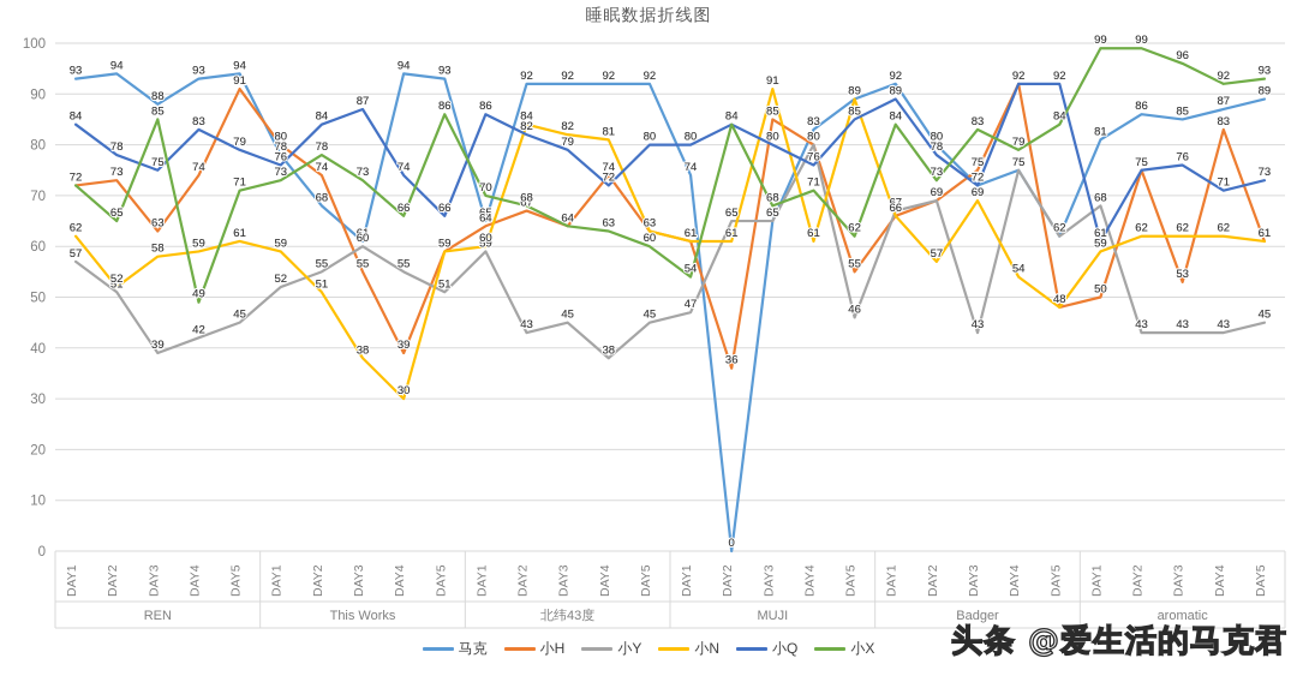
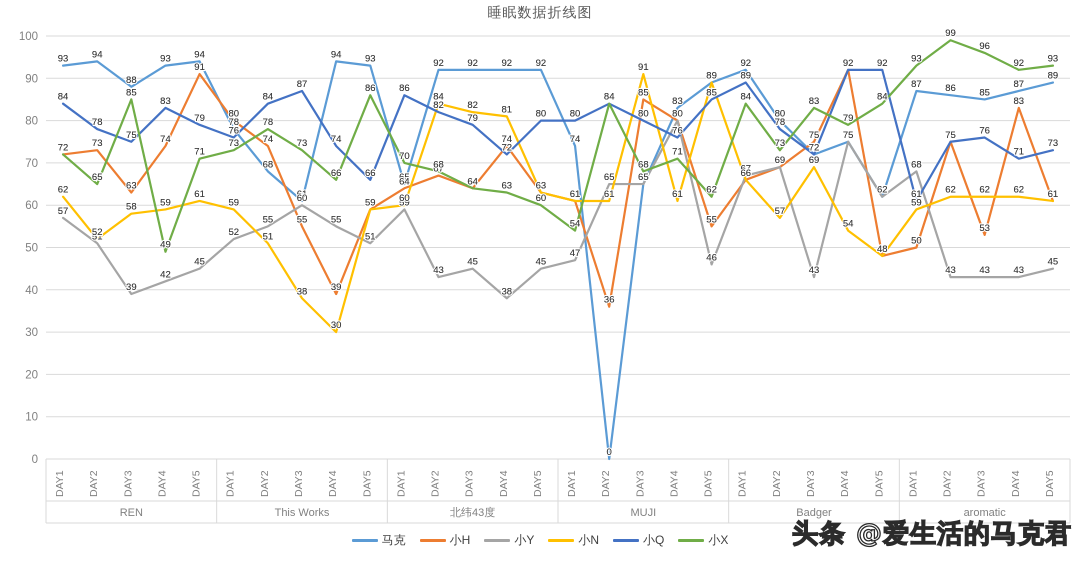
马克/aromatic DAY1: 81 -> 87
小X/aromatic DAY1: 99 -> 93
